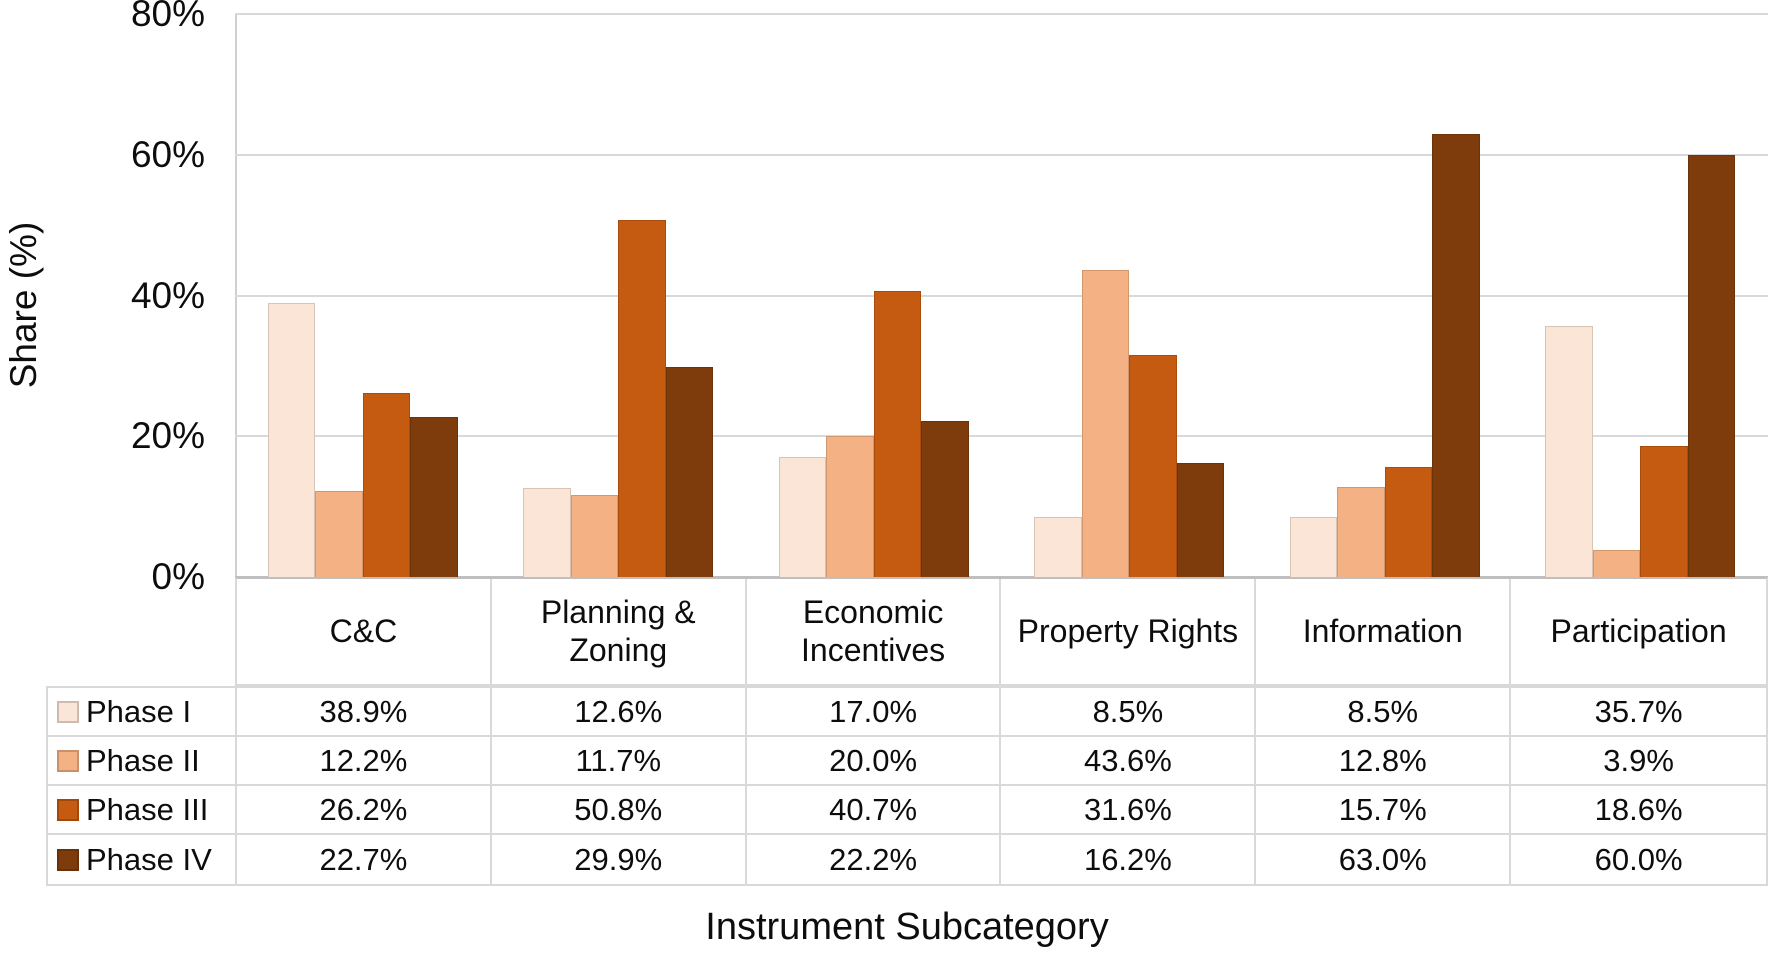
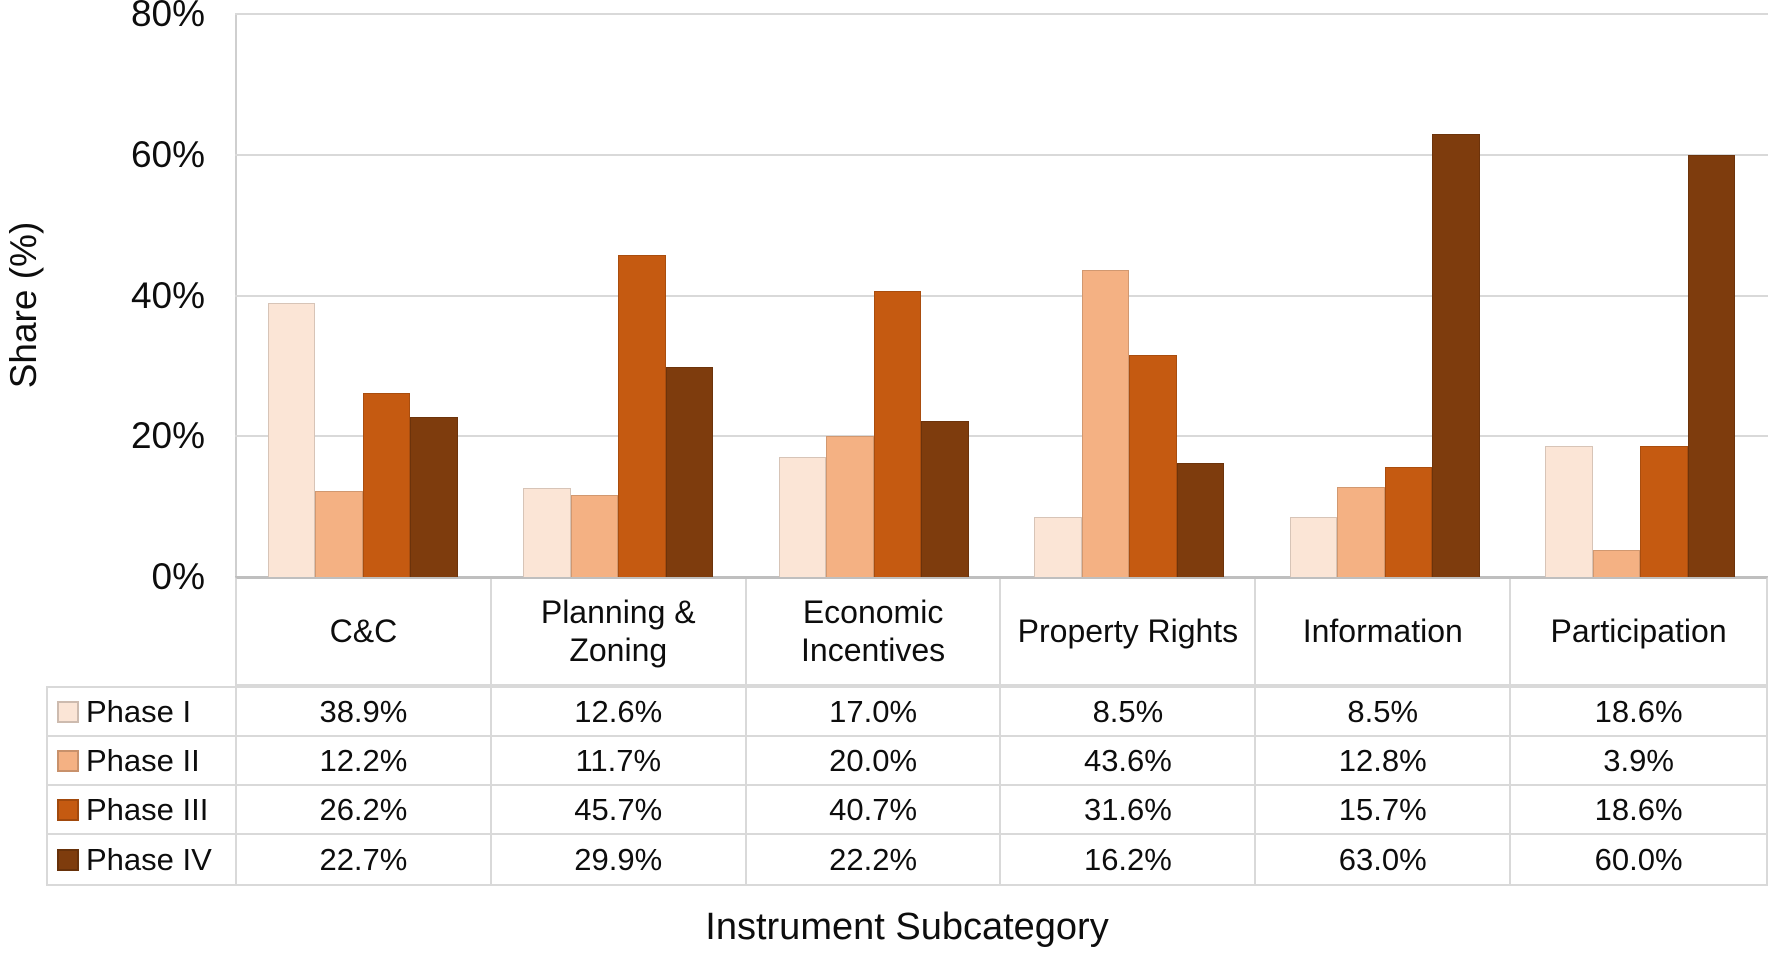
Phase III/Planning & Zoning: 50.8% -> 45.7%
Phase I/Participation: 35.7% -> 18.6%
